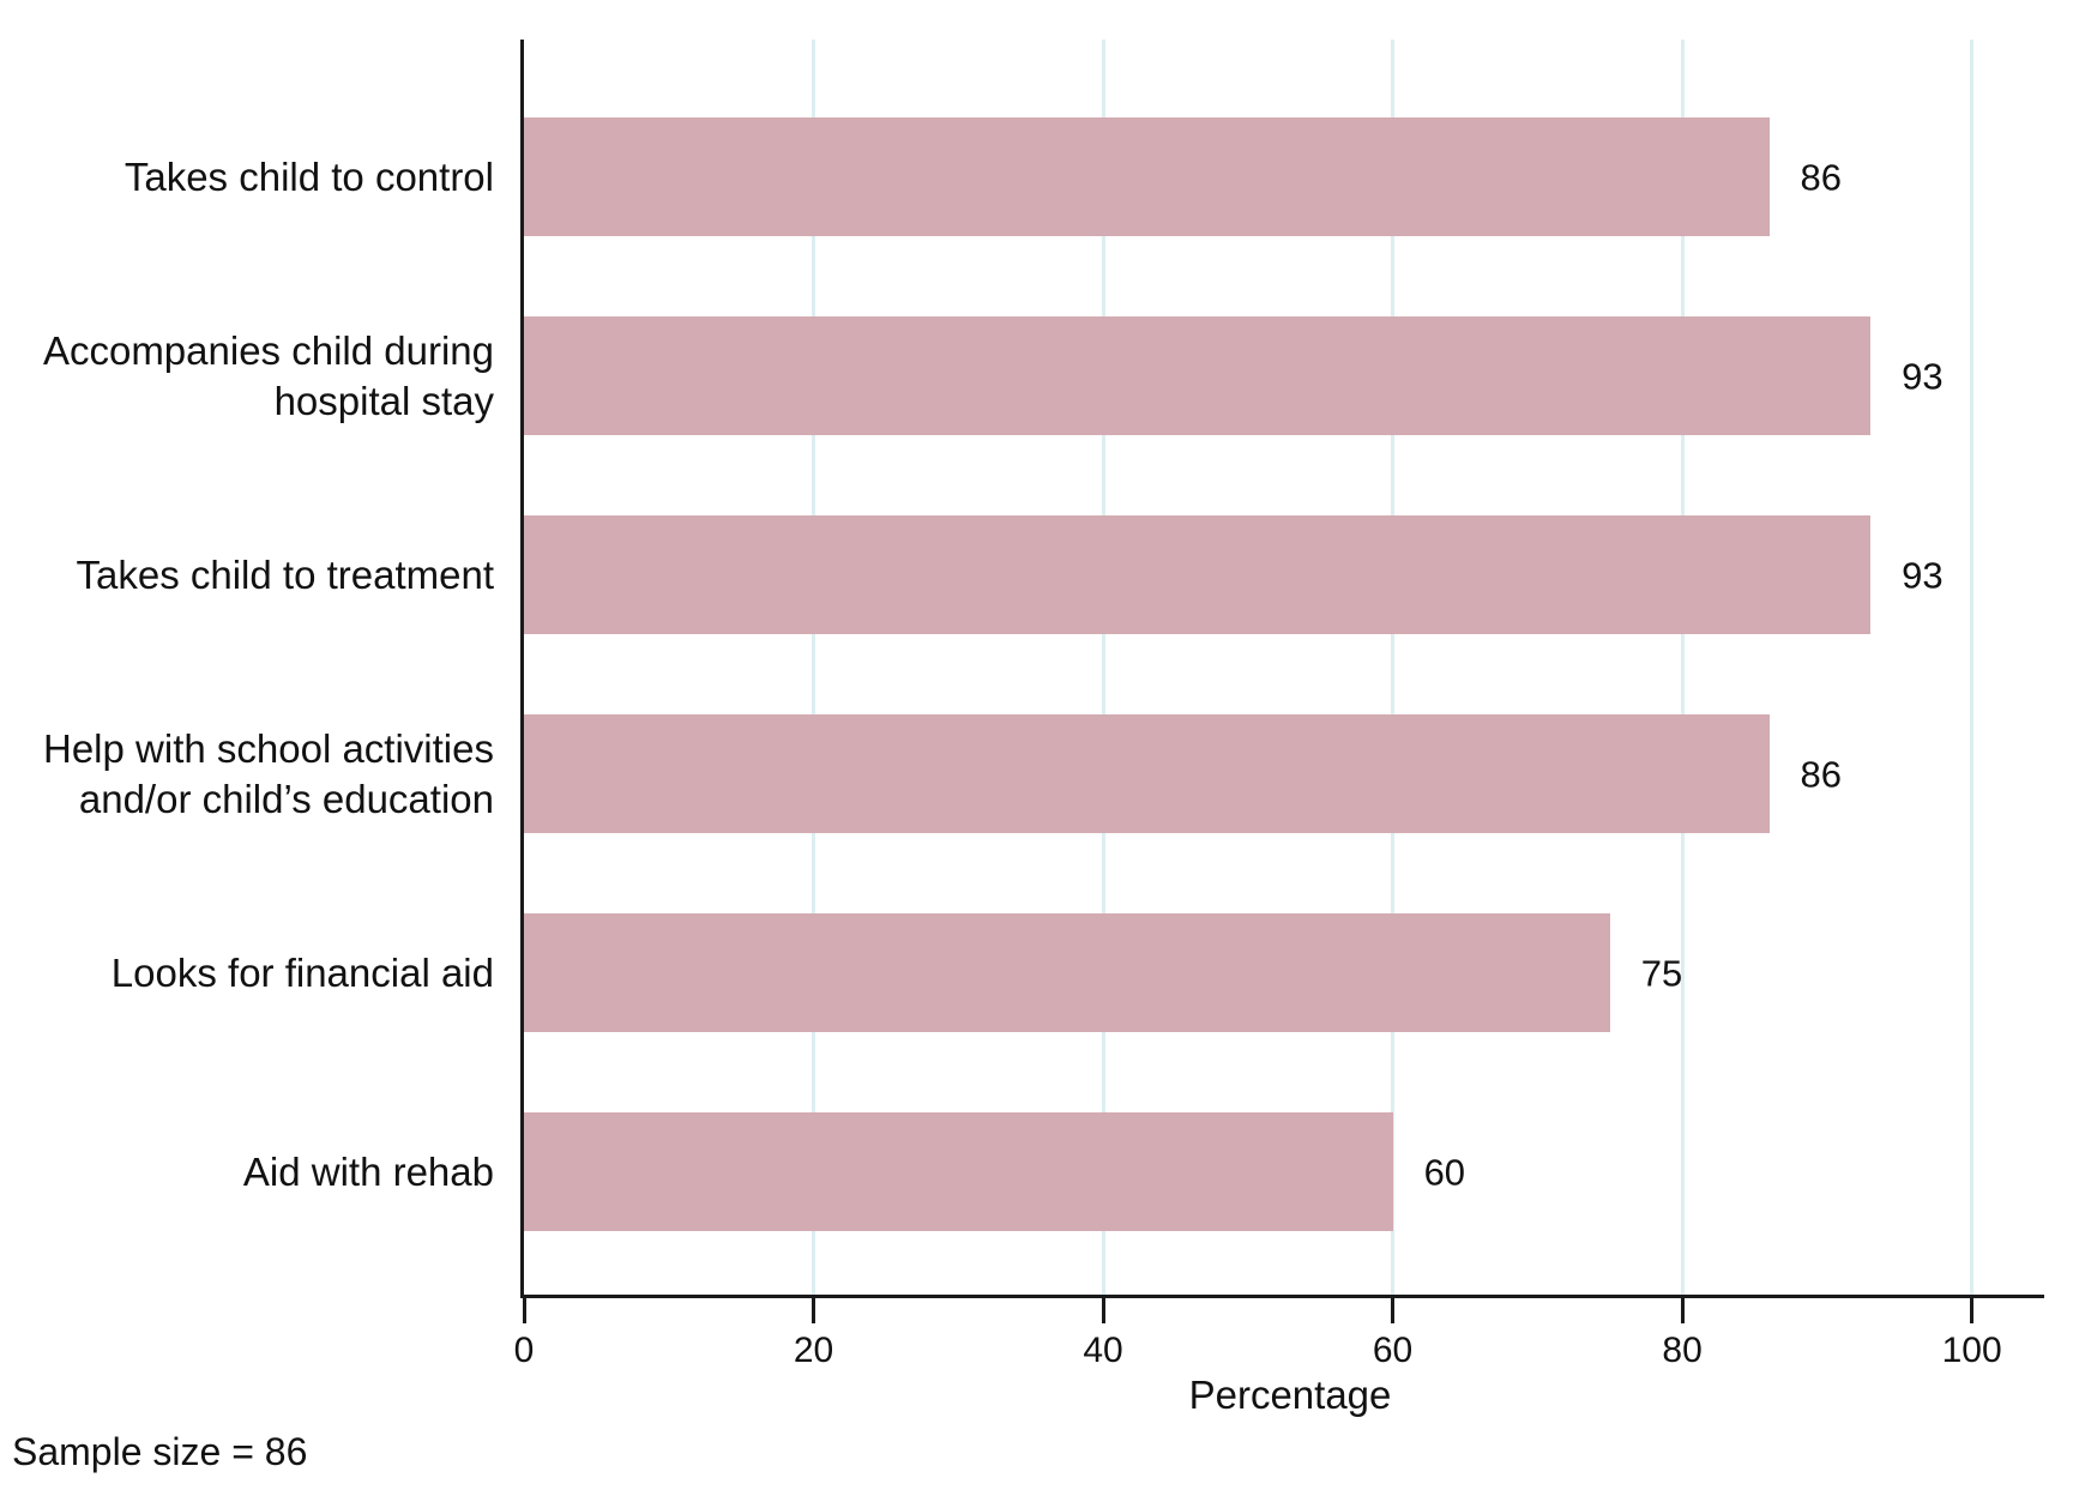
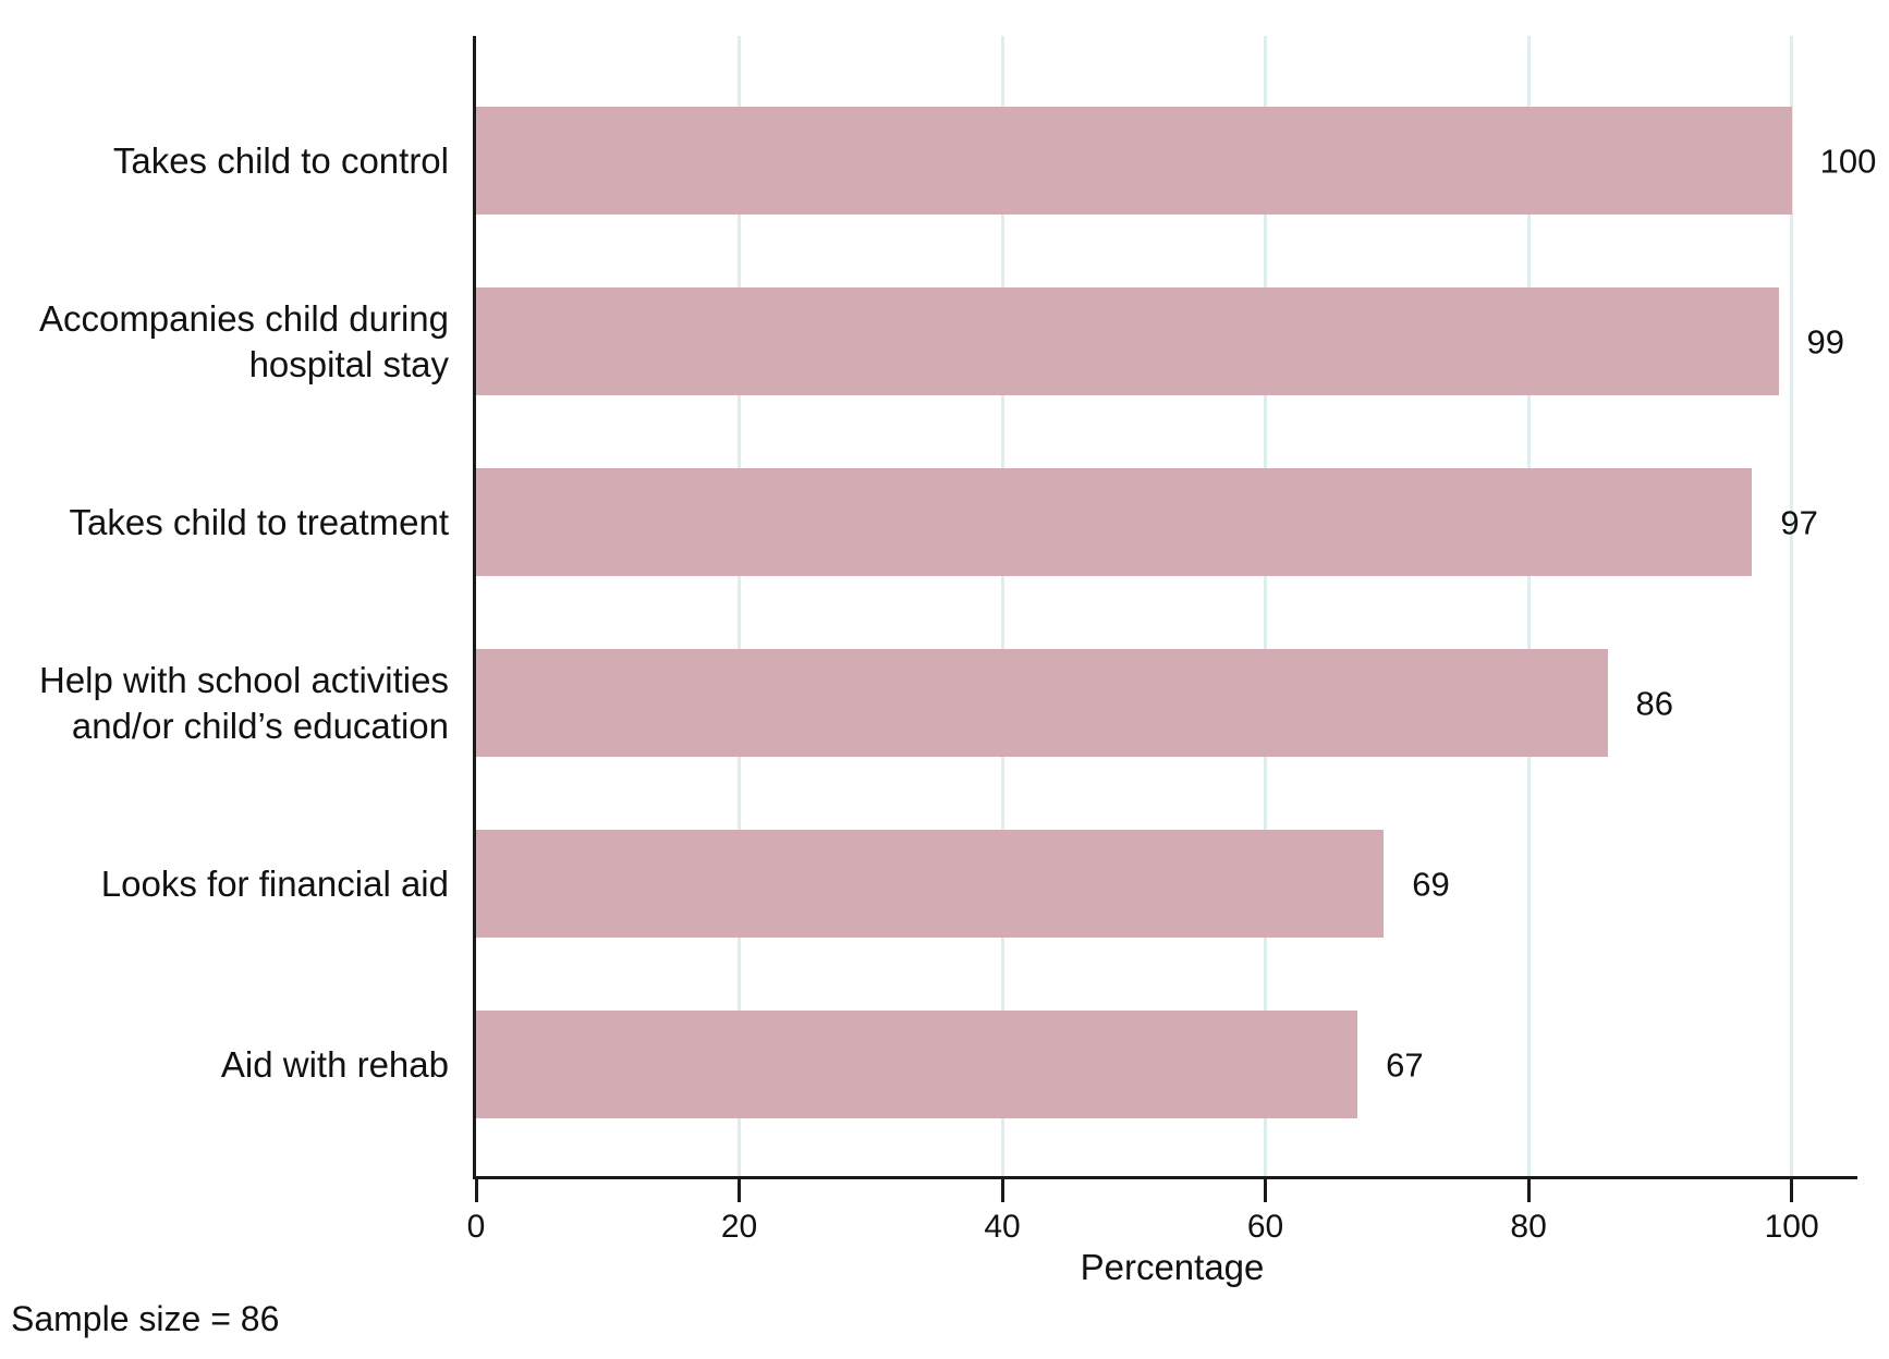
Takes child to control: 86 -> 100
Accompanies child during hospital stay: 93 -> 99
Takes child to treatment: 93 -> 97
Looks for financial aid: 75 -> 69
Aid with rehab: 60 -> 67
